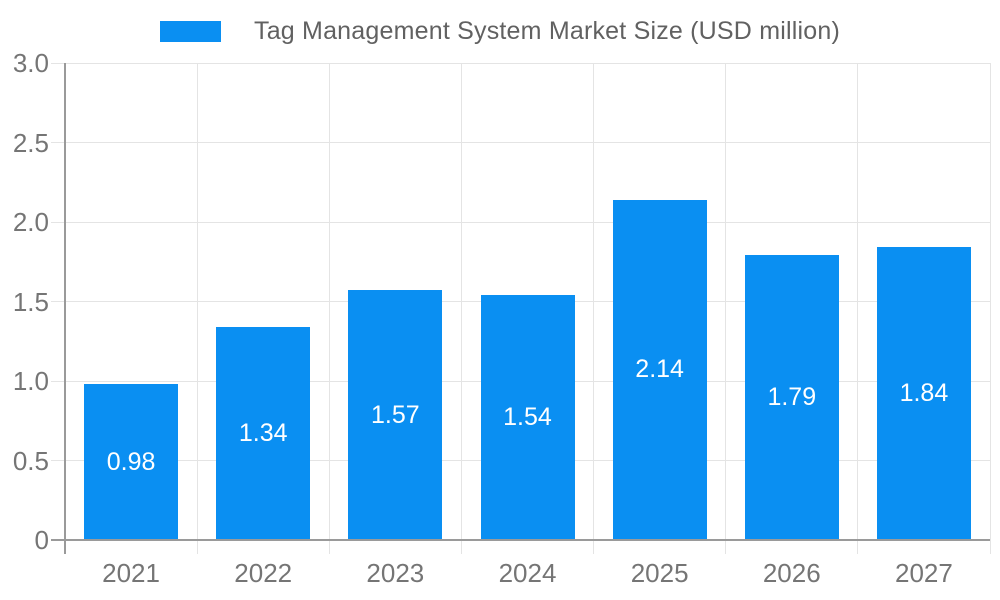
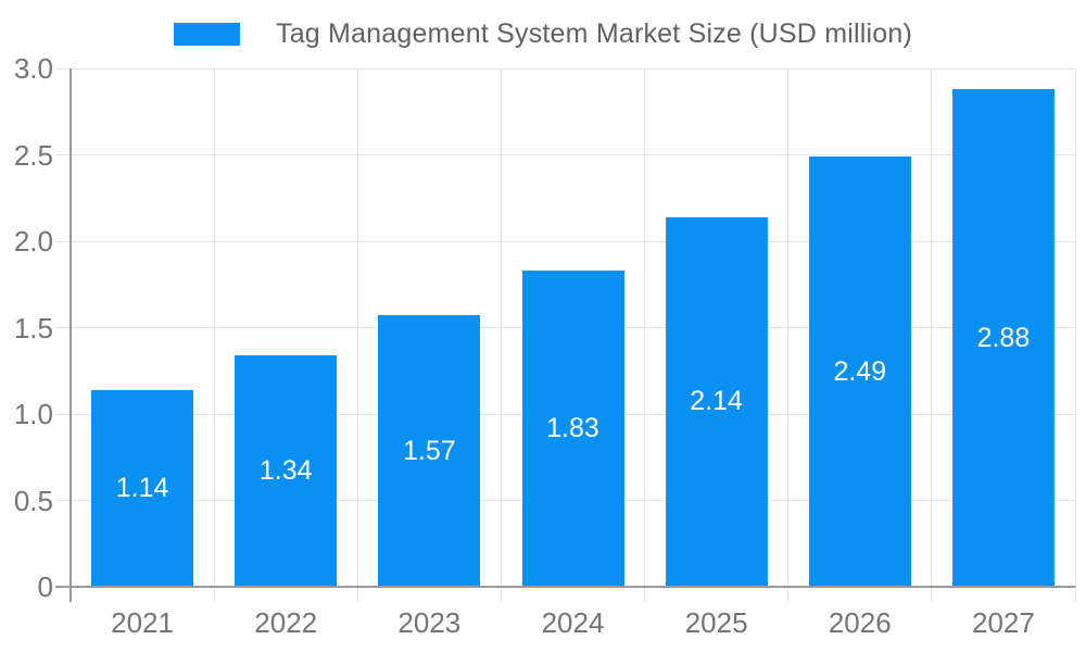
2021: 0.98 -> 1.14
2024: 1.54 -> 1.83
2026: 1.79 -> 2.49
2027: 1.84 -> 2.88
